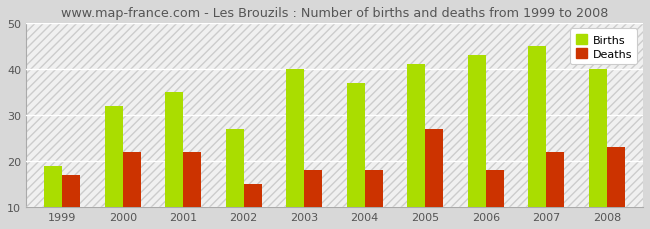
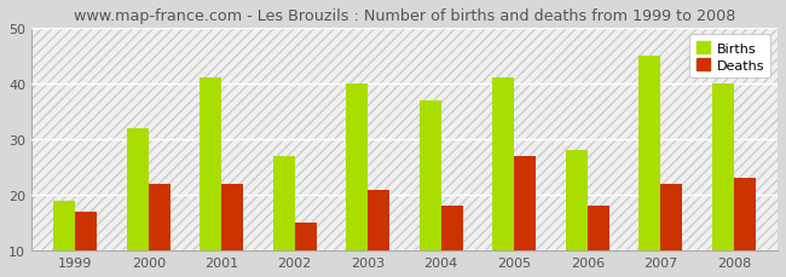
Births/2001: 35 -> 41
Deaths/2003: 18 -> 21
Births/2006: 43 -> 28
